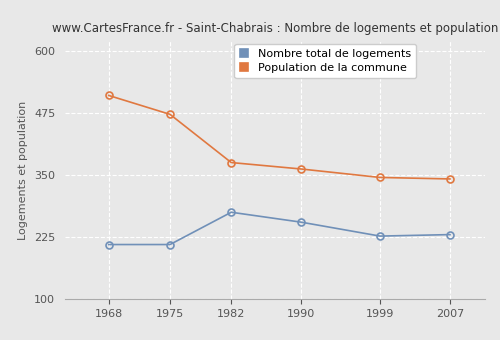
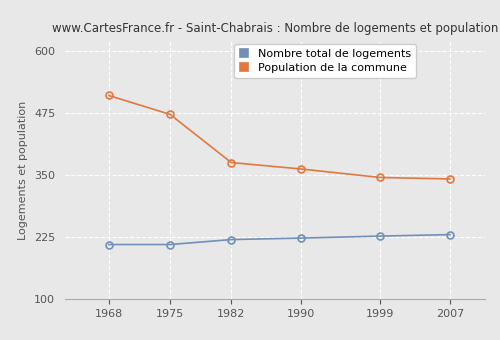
Nombre total de logements/1982: 275 -> 220
Nombre total de logements/1990: 255 -> 223
